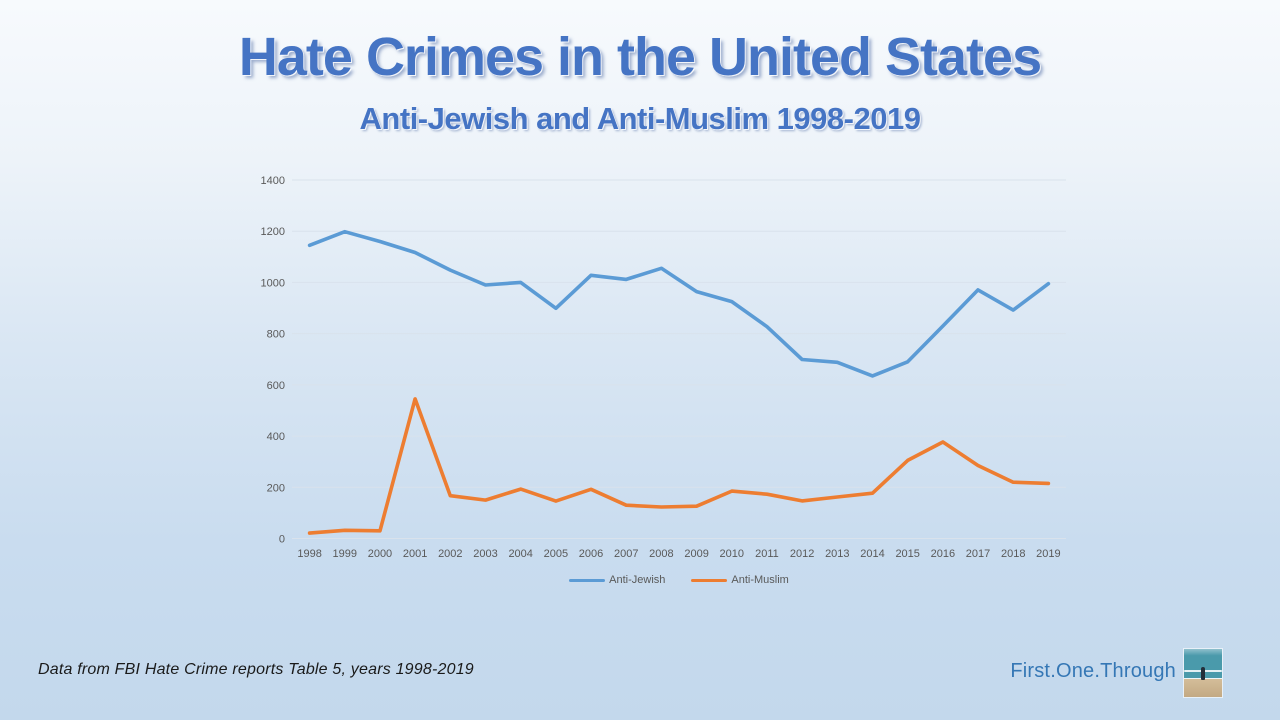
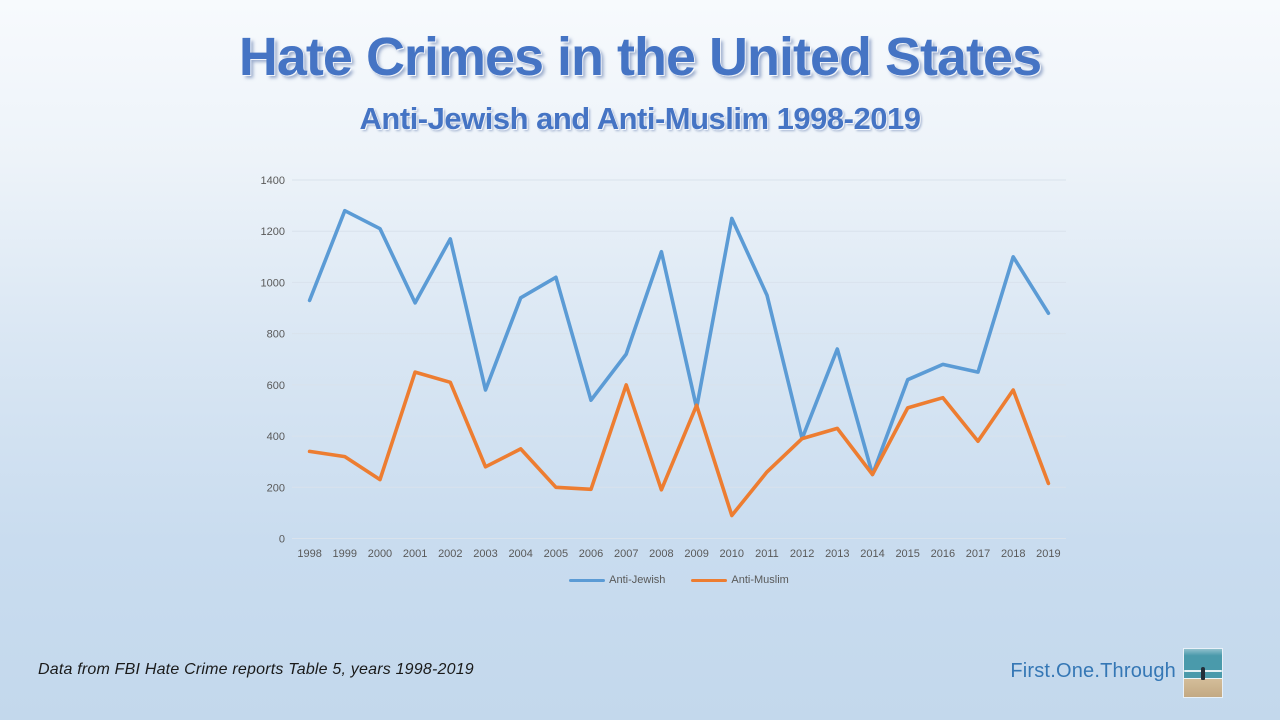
Anti-Jewish/1998: 1140 -> 930
Anti-Muslim/1998: 20 -> 340
Anti-Jewish/1999: 1200 -> 1280
Anti-Muslim/1999: 30 -> 320
Anti-Jewish/2000: 1160 -> 1210
Anti-Muslim/2000: 30 -> 230
Anti-Jewish/2001: 1120 -> 920
Anti-Muslim/2001: 540 -> 650
Anti-Jewish/2002: 1050 -> 1170
Anti-Muslim/2002: 170 -> 610
Anti-Jewish/2003: 990 -> 580
Anti-Muslim/2003: 150 -> 280
Anti-Jewish/2004: 1000 -> 940
Anti-Muslim/2004: 190 -> 350
Anti-Jewish/2005: 900 -> 1020
Anti-Muslim/2005: 150 -> 200
Anti-Jewish/2006: 1030 -> 540
Anti-Jewish/2007: 1010 -> 720
Anti-Muslim/2007: 130 -> 600
Anti-Jewish/2008: 1060 -> 1120
Anti-Muslim/2008: 120 -> 190
Anti-Jewish/2009: 960 -> 510
Anti-Muslim/2009: 130 -> 520
Anti-Jewish/2010: 920 -> 1250
Anti-Muslim/2010: 180 -> 90
Anti-Jewish/2011: 830 -> 950
Anti-Muslim/2011: 170 -> 260
Anti-Jewish/2012: 700 -> 390
Anti-Muslim/2012: 150 -> 390
Anti-Jewish/2013: 690 -> 740
Anti-Muslim/2013: 160 -> 430
Anti-Jewish/2014: 640 -> 250
Anti-Muslim/2014: 180 -> 250
Anti-Jewish/2015: 690 -> 620
Anti-Muslim/2015: 300 -> 510
Anti-Jewish/2016: 830 -> 680
Anti-Muslim/2016: 380 -> 550
Anti-Jewish/2017: 970 -> 650
Anti-Muslim/2017: 280 -> 380
Anti-Jewish/2018: 890 -> 1100
Anti-Muslim/2018: 220 -> 580
Anti-Jewish/2019: 1000 -> 880
